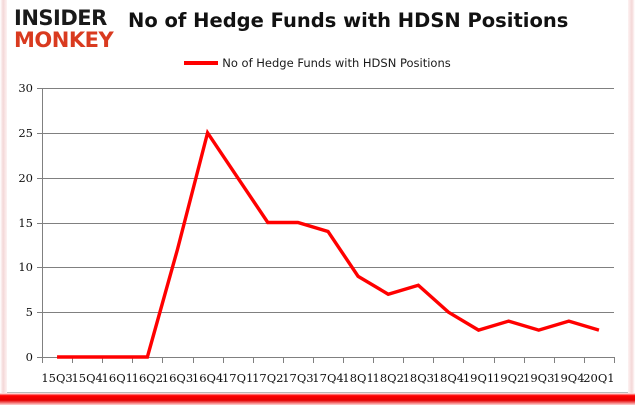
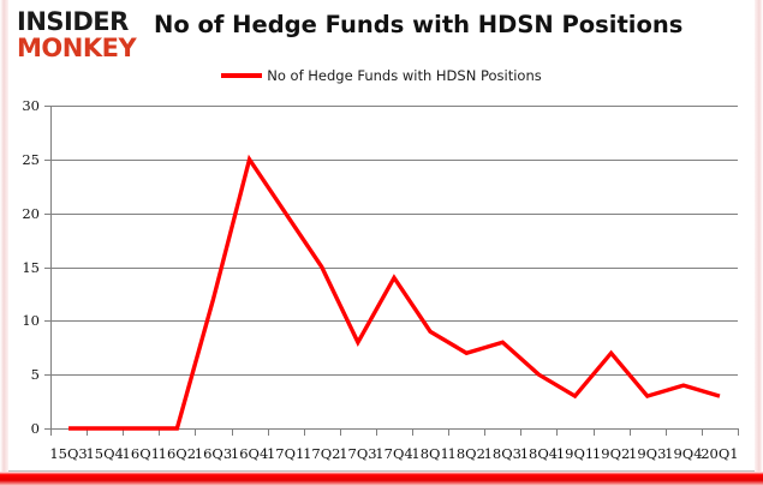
17Q3: 15 -> 8
19Q2: 4 -> 7
